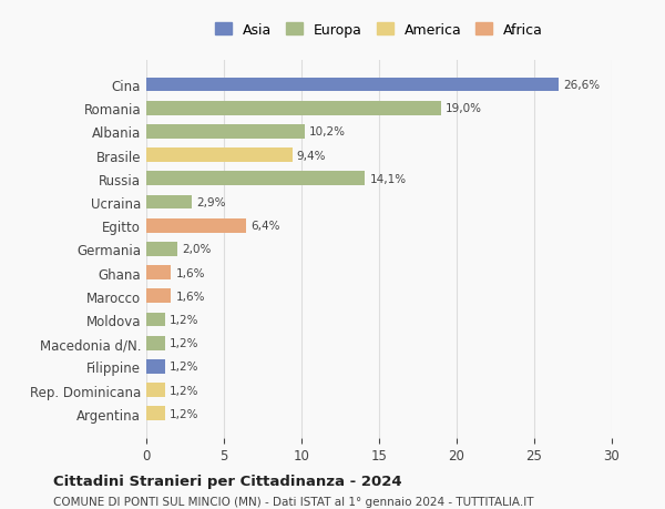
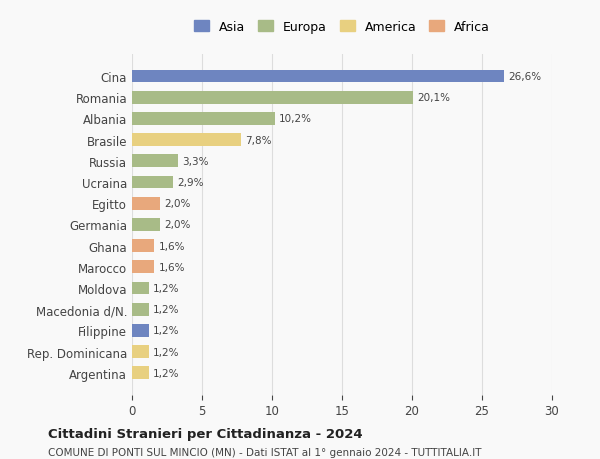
Romania: 19,0% -> 20,1%
Brasile: 9,4% -> 7,8%
Russia: 14,1% -> 3,3%
Egitto: 6,4% -> 2,0%
